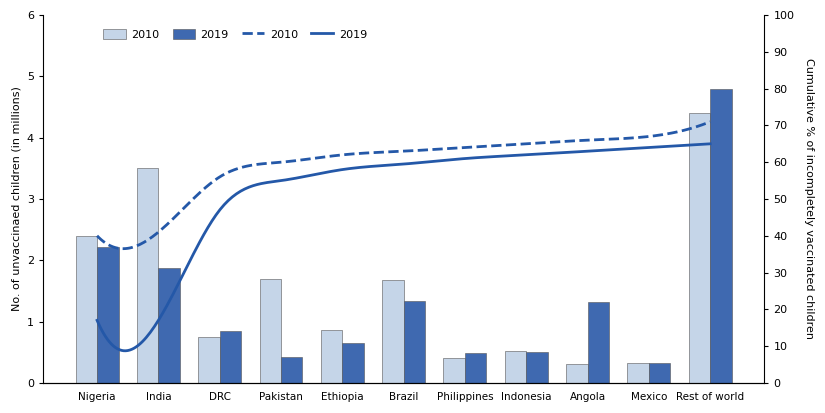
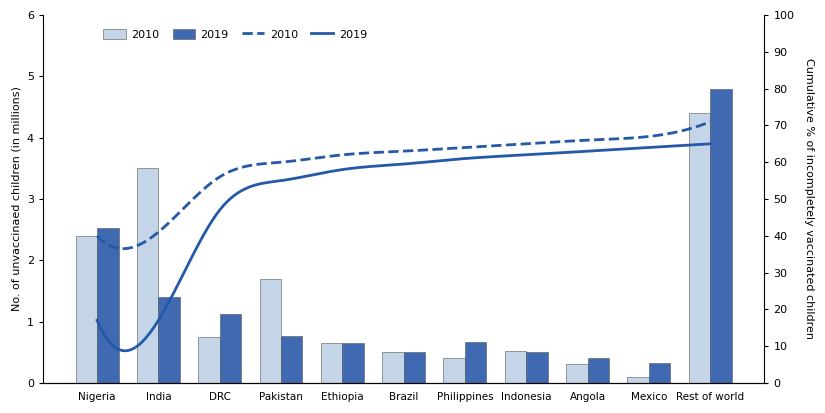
2019/Nigeria: 2.22 -> 2.52
2019/India: 1.88 -> 1.40
2019/DRC: 0.84 -> 1.12
2019/Pakistan: 0.42 -> 0.77
2010/Ethiopia: 0.86 -> 0.65
2010/Brazil: 1.68 -> 0.50
2019/Brazil: 1.34 -> 0.50
2019/Philippines: 0.48 -> 0.67
2019/Angola: 1.32 -> 0.40
2010/Mexico: 0.32 -> 0.10
